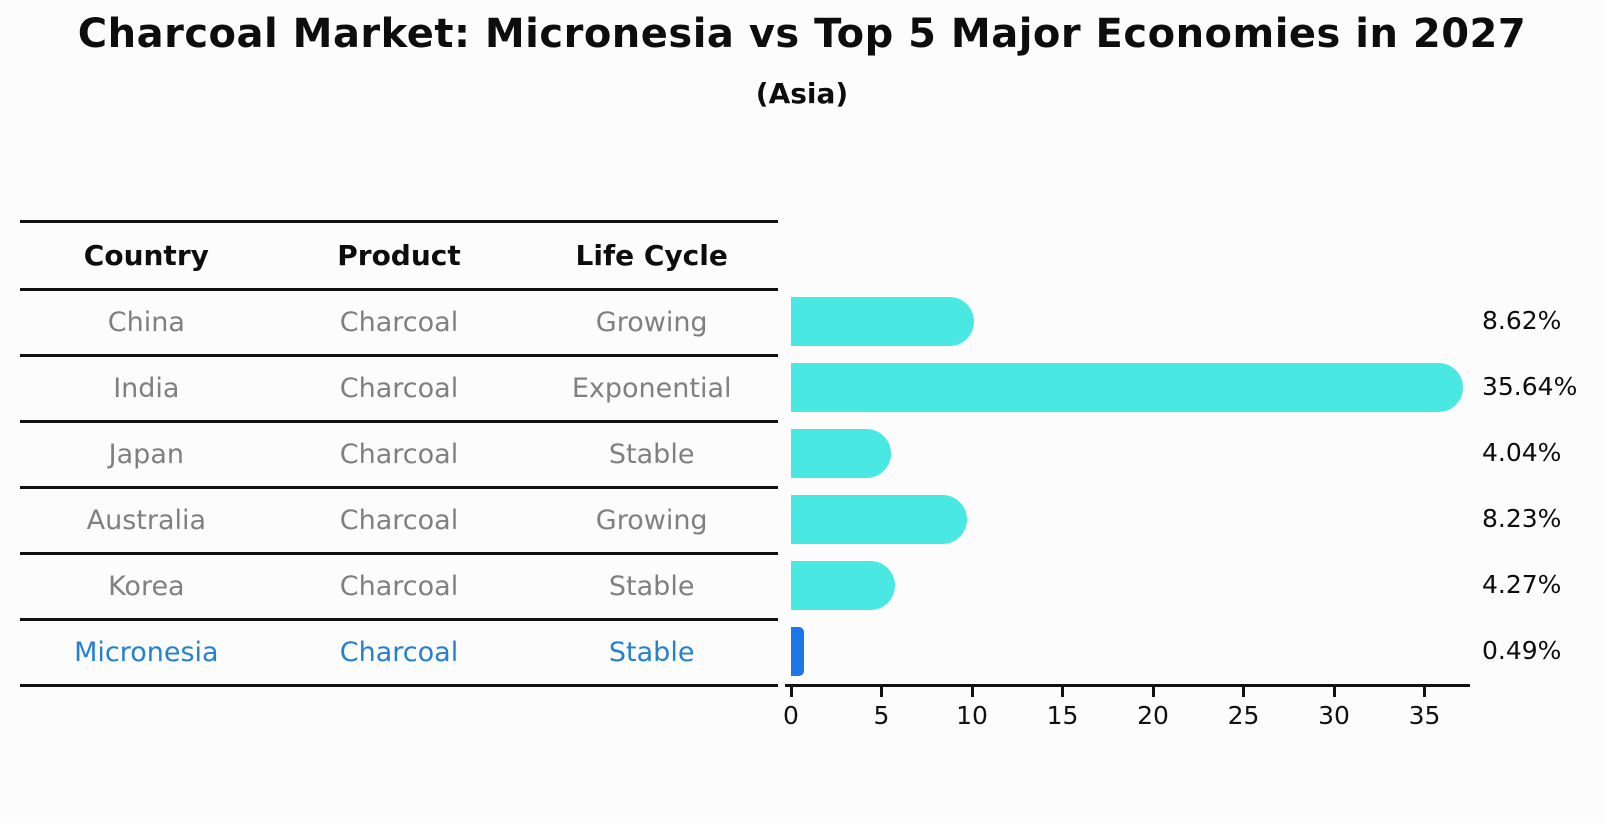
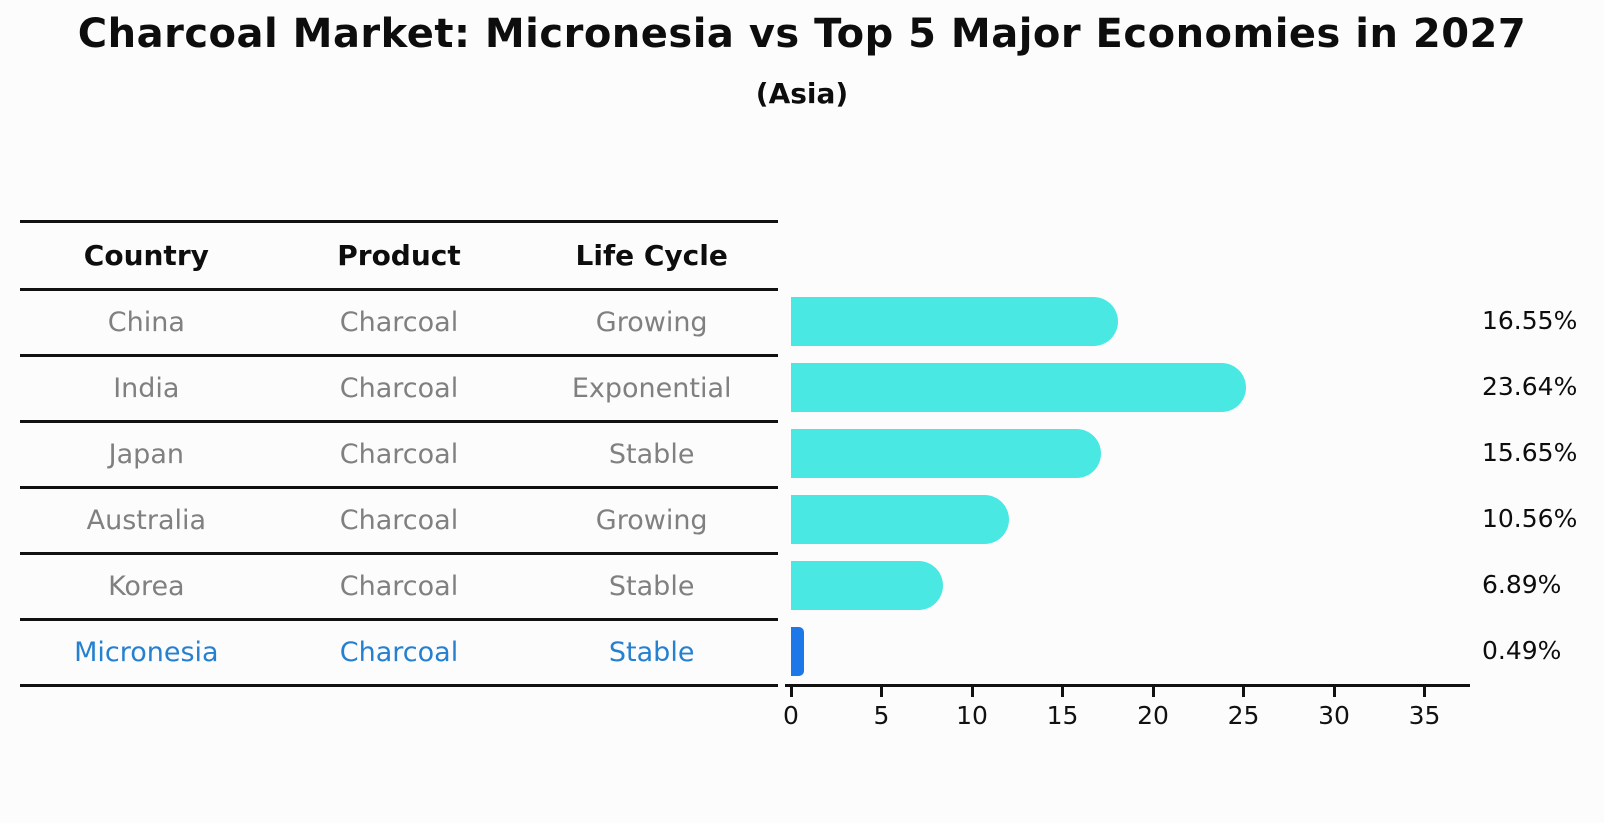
China: 8.62% -> 16.55%
India: 35.64% -> 23.64%
Japan: 4.04% -> 15.65%
Australia: 8.23% -> 10.56%
Korea: 4.27% -> 6.89%
